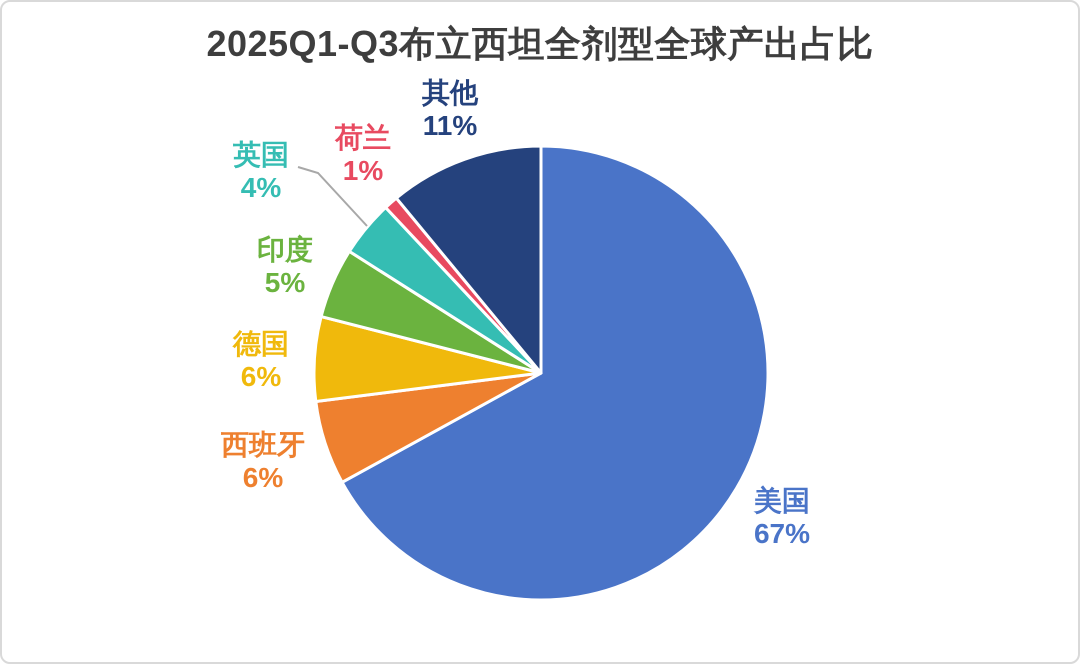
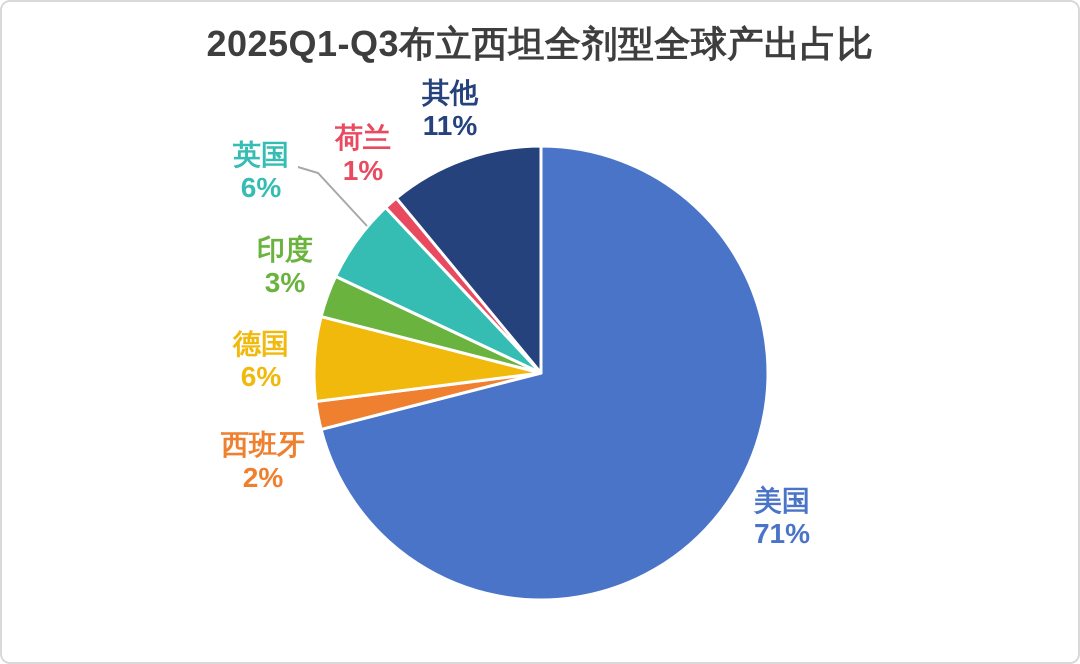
美国: 67% -> 71%
西班牙: 6% -> 2%
印度: 5% -> 3%
英国: 4% -> 6%
